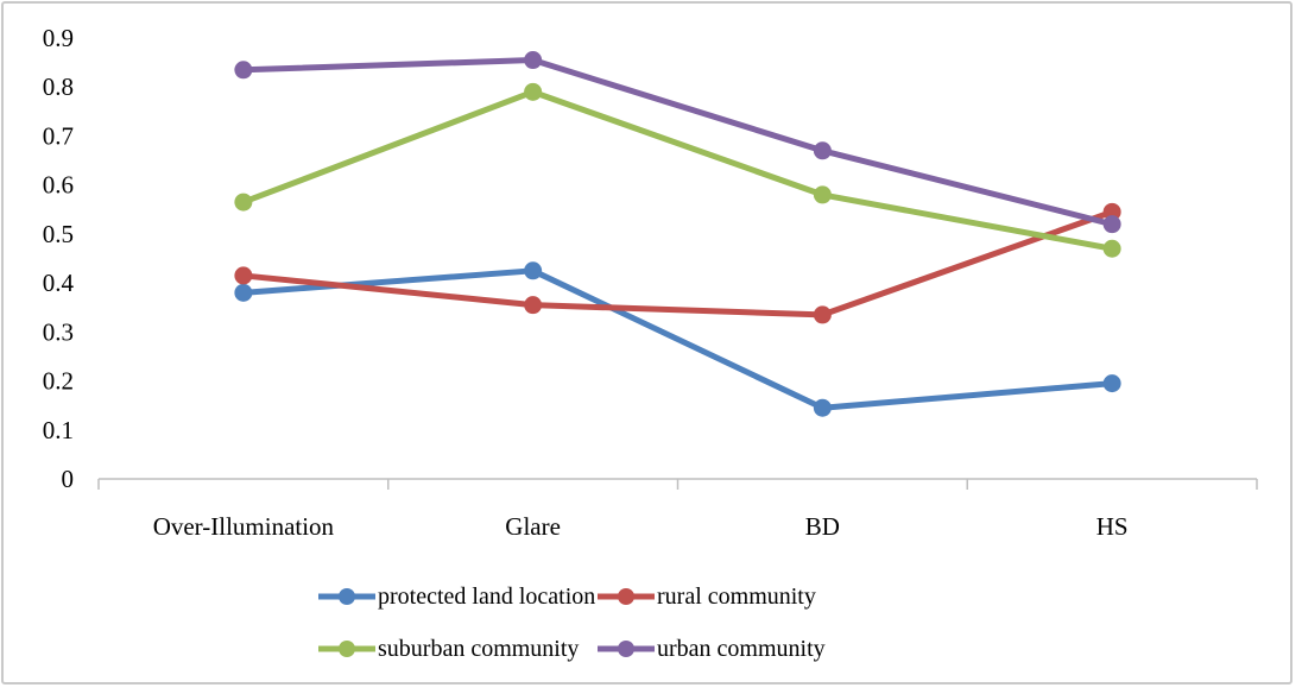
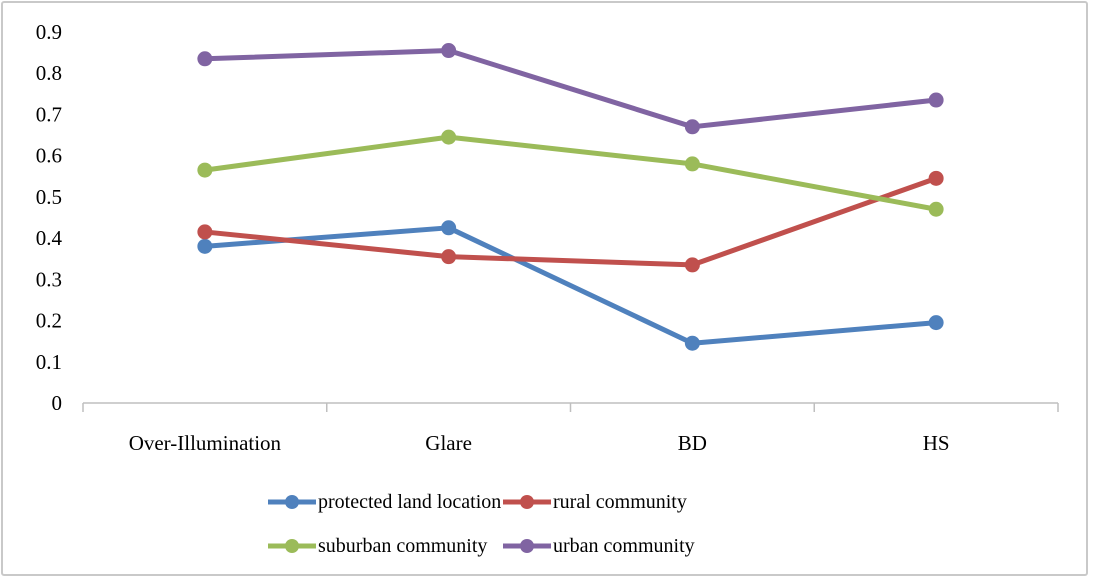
suburban community/Glare: 0.79 -> 0.65
urban community/HS: 0.52 -> 0.73
